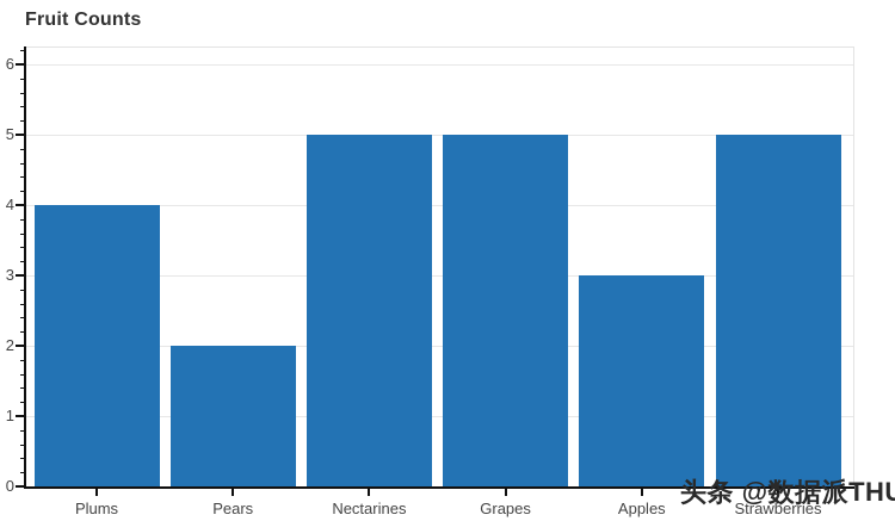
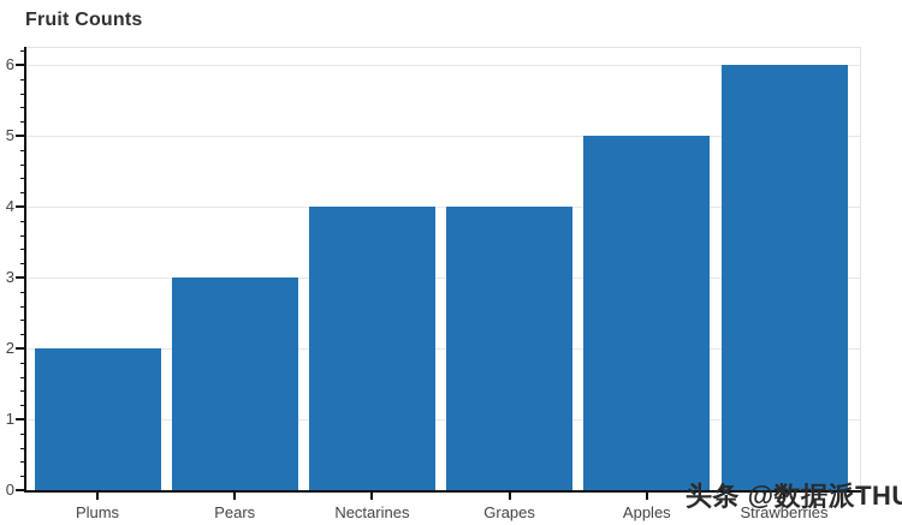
Plums: 4 -> 2
Pears: 2 -> 3
Nectarines: 5 -> 4
Grapes: 5 -> 4
Apples: 3 -> 5
Strawberries: 5 -> 6
